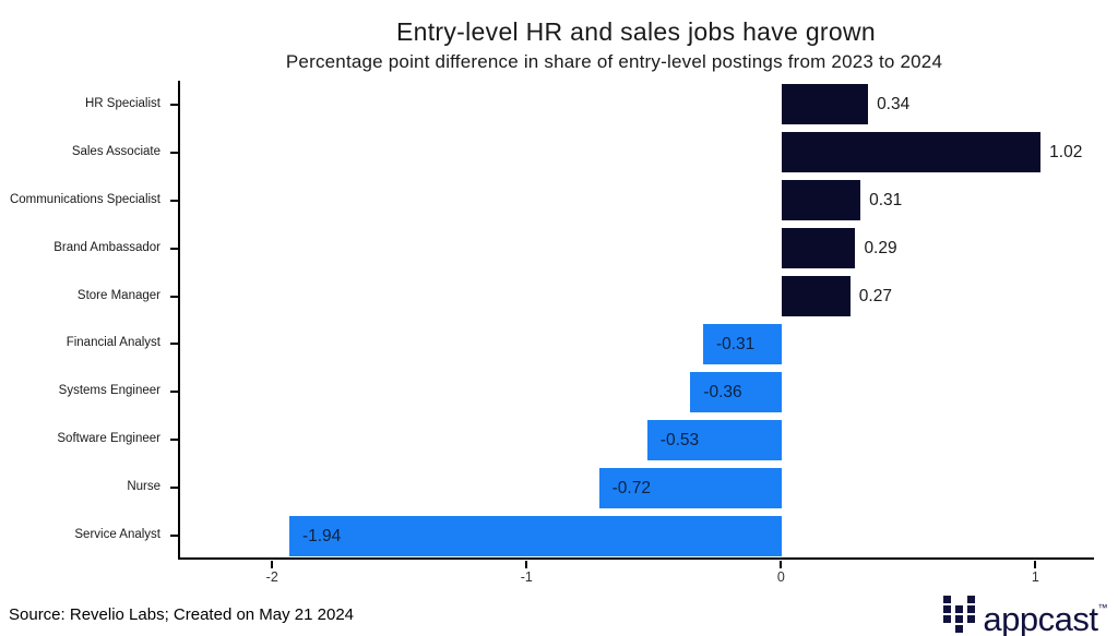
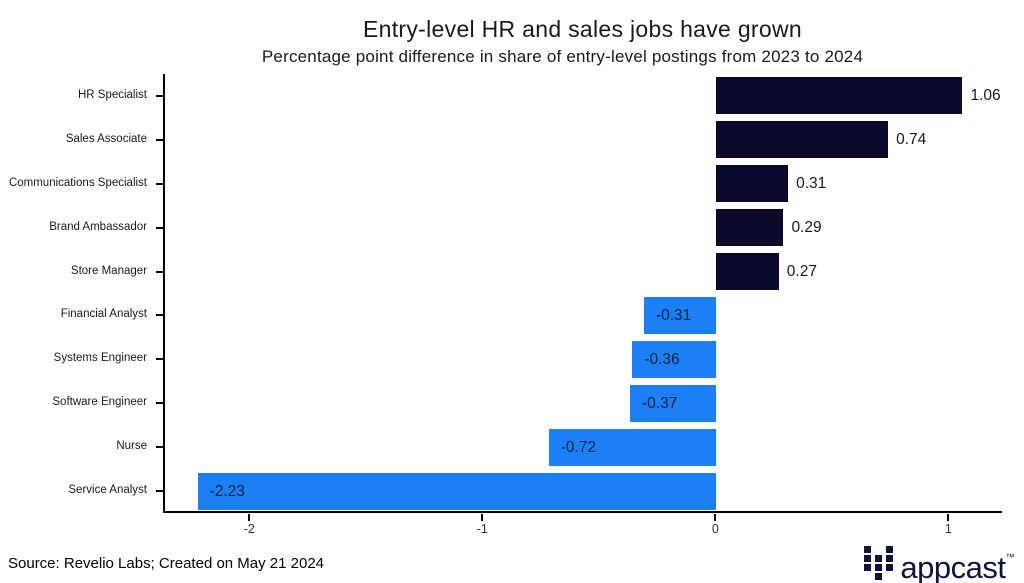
HR Specialist: 0.34 -> 1.06
Sales Associate: 1.02 -> 0.74
Software Engineer: -0.53 -> -0.37
Service Analyst: -1.94 -> -2.23
